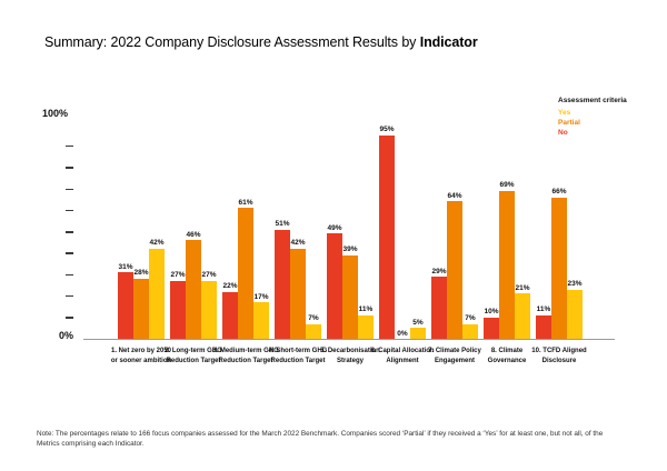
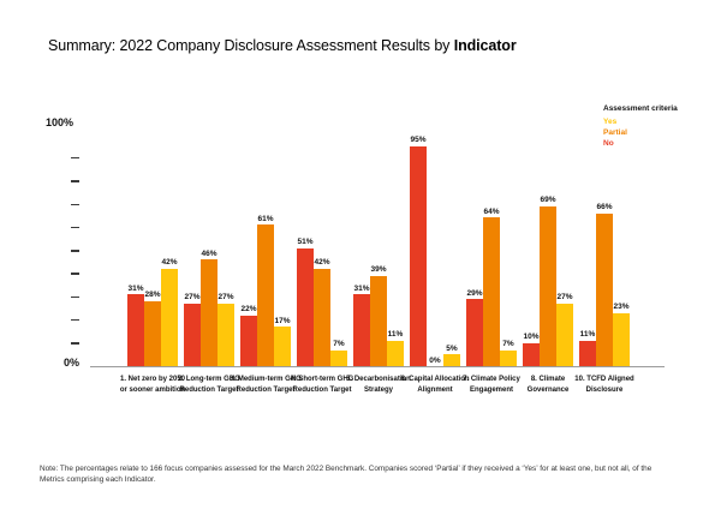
No/5. Decarbonisation Strategy: 49% -> 31%
Yes/8. Climate Governance: 21% -> 27%
